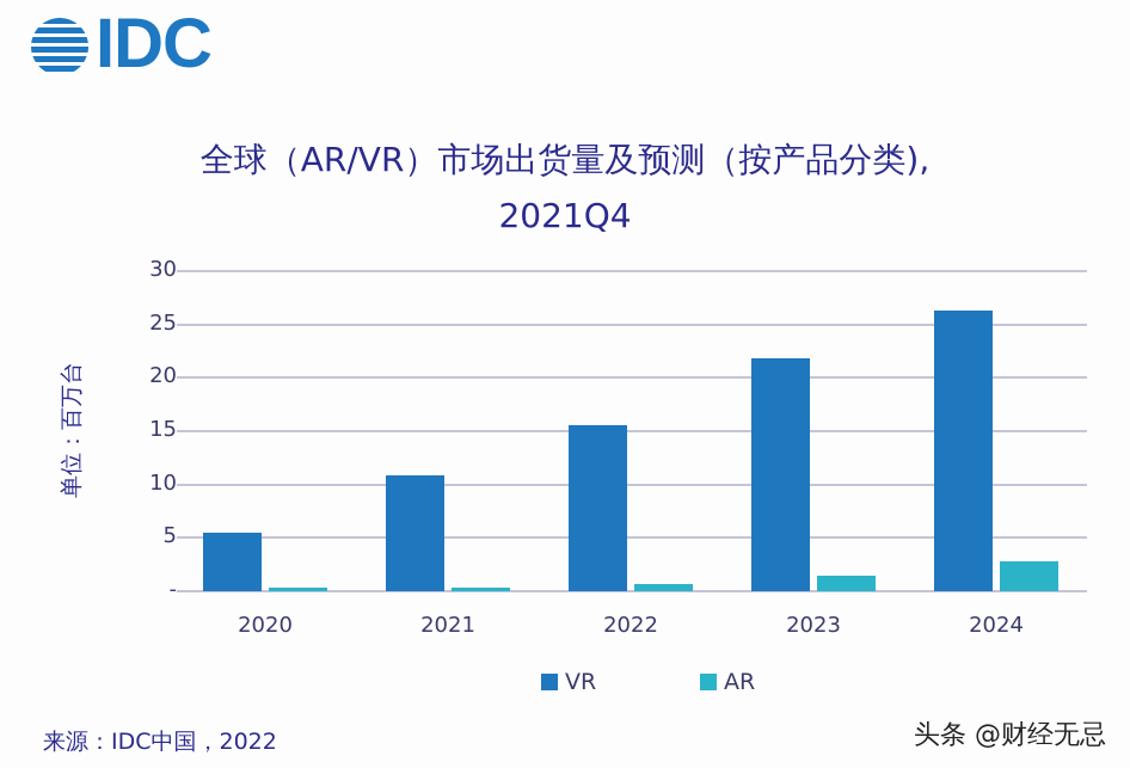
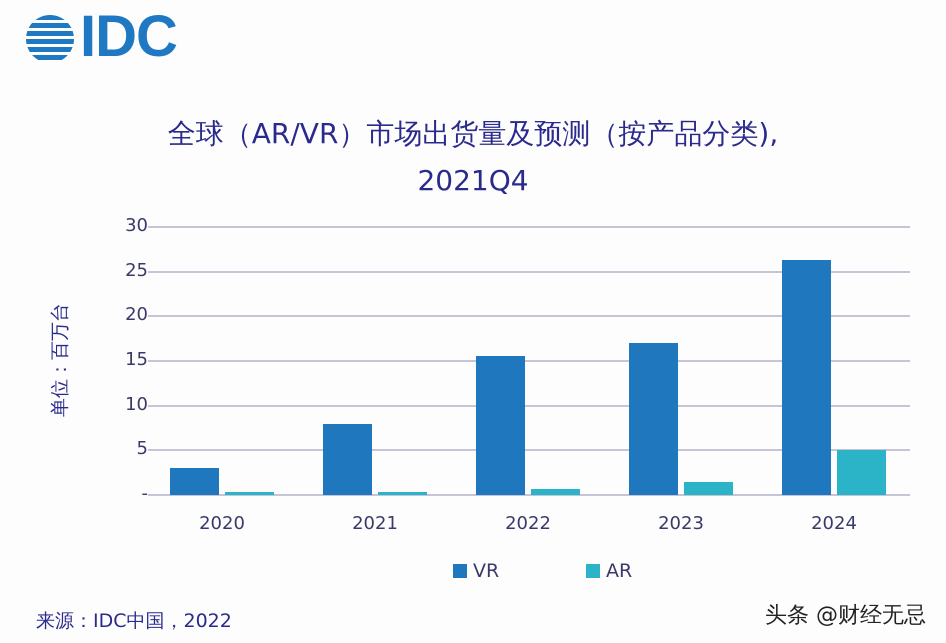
VR/2020: 6 -> 3
VR/2021: 11 -> 8
VR/2023: 22 -> 17
AR/2024: 3 -> 5
